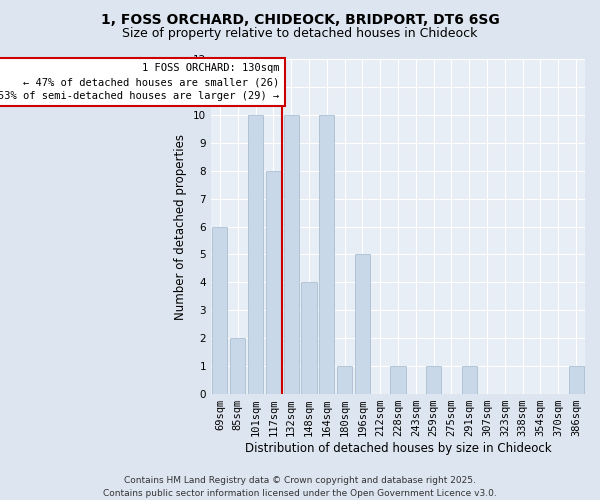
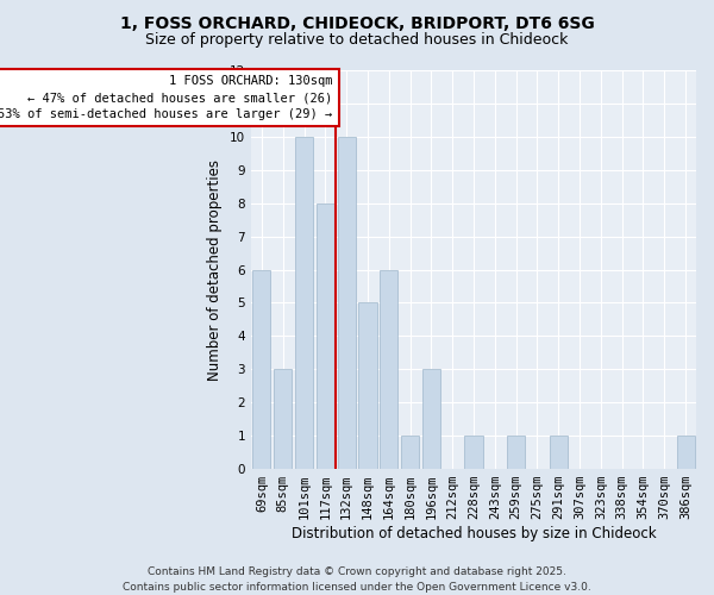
85sqm: 2 -> 3
148sqm: 4 -> 5
164sqm: 10 -> 6
196sqm: 5 -> 3
